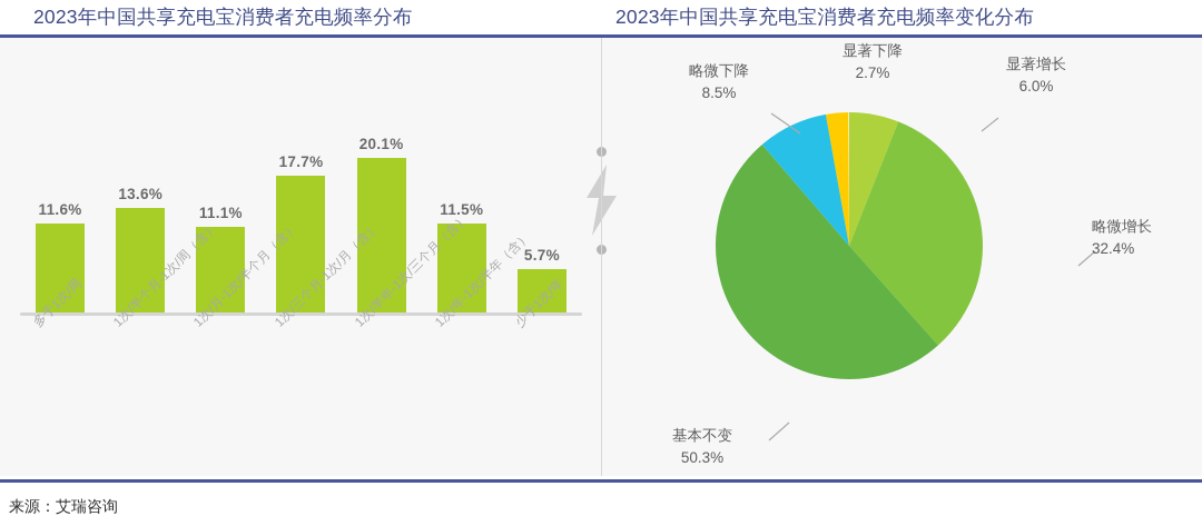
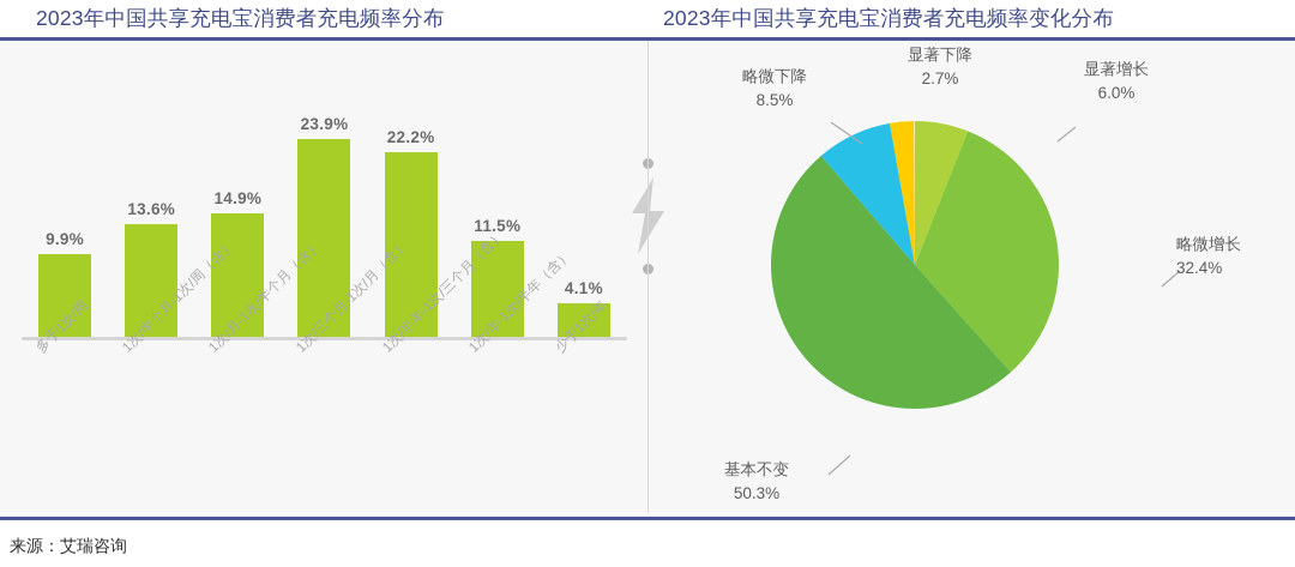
2023年中国共享充电宝消费者充电频率分布/多于1次/周: 11.6% -> 9.9%
2023年中国共享充电宝消费者充电频率分布/1次/月-1次/半个月（含）: 11.1% -> 14.9%
2023年中国共享充电宝消费者充电频率分布/1次/三个月-1次/月（含）: 17.7% -> 23.9%
2023年中国共享充电宝消费者充电频率分布/1次/半年-1次/三个月（含）: 20.1% -> 22.2%
2023年中国共享充电宝消费者充电频率分布/少于1次/年: 5.7% -> 4.1%
